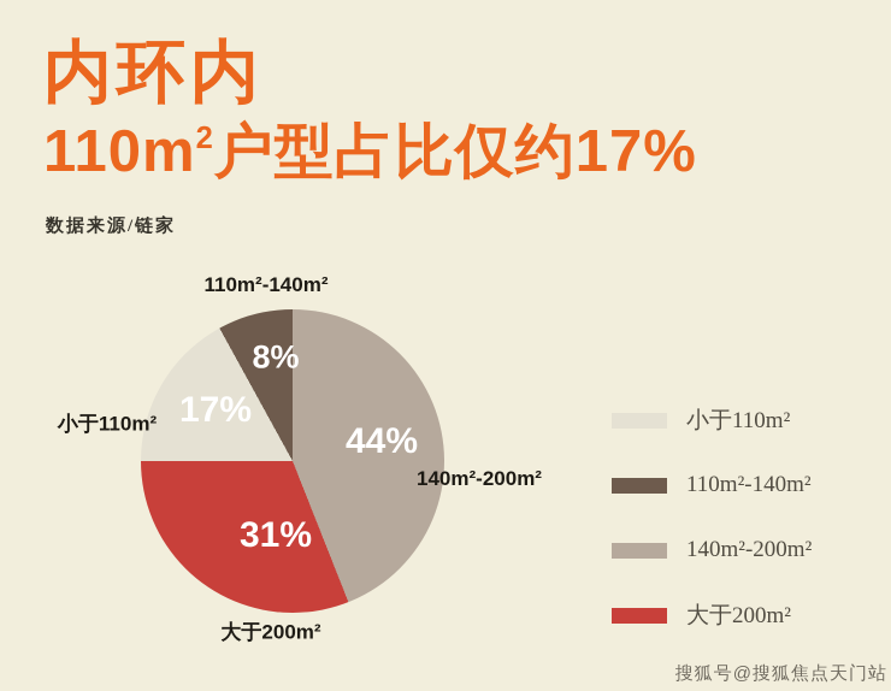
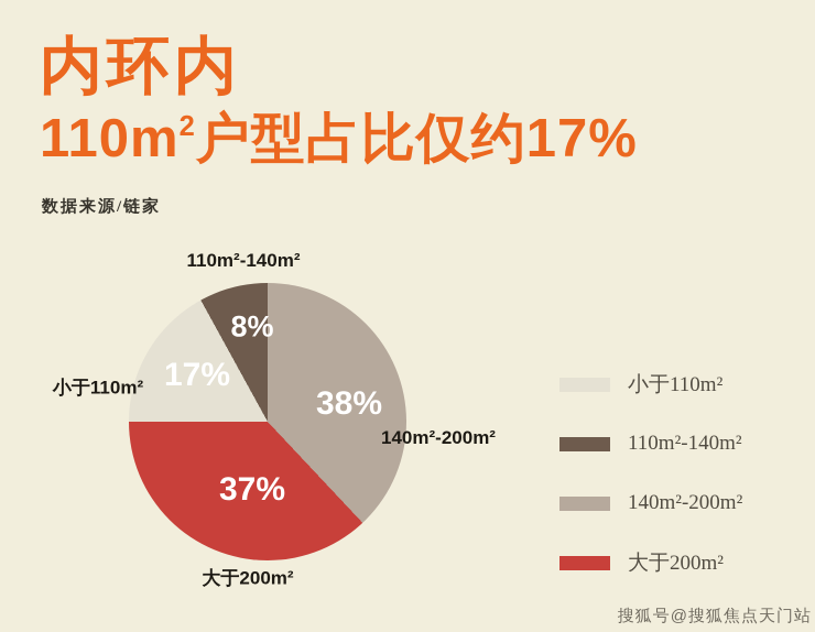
140m²-200m²: 44% -> 38%
大于200m²: 31% -> 37%
